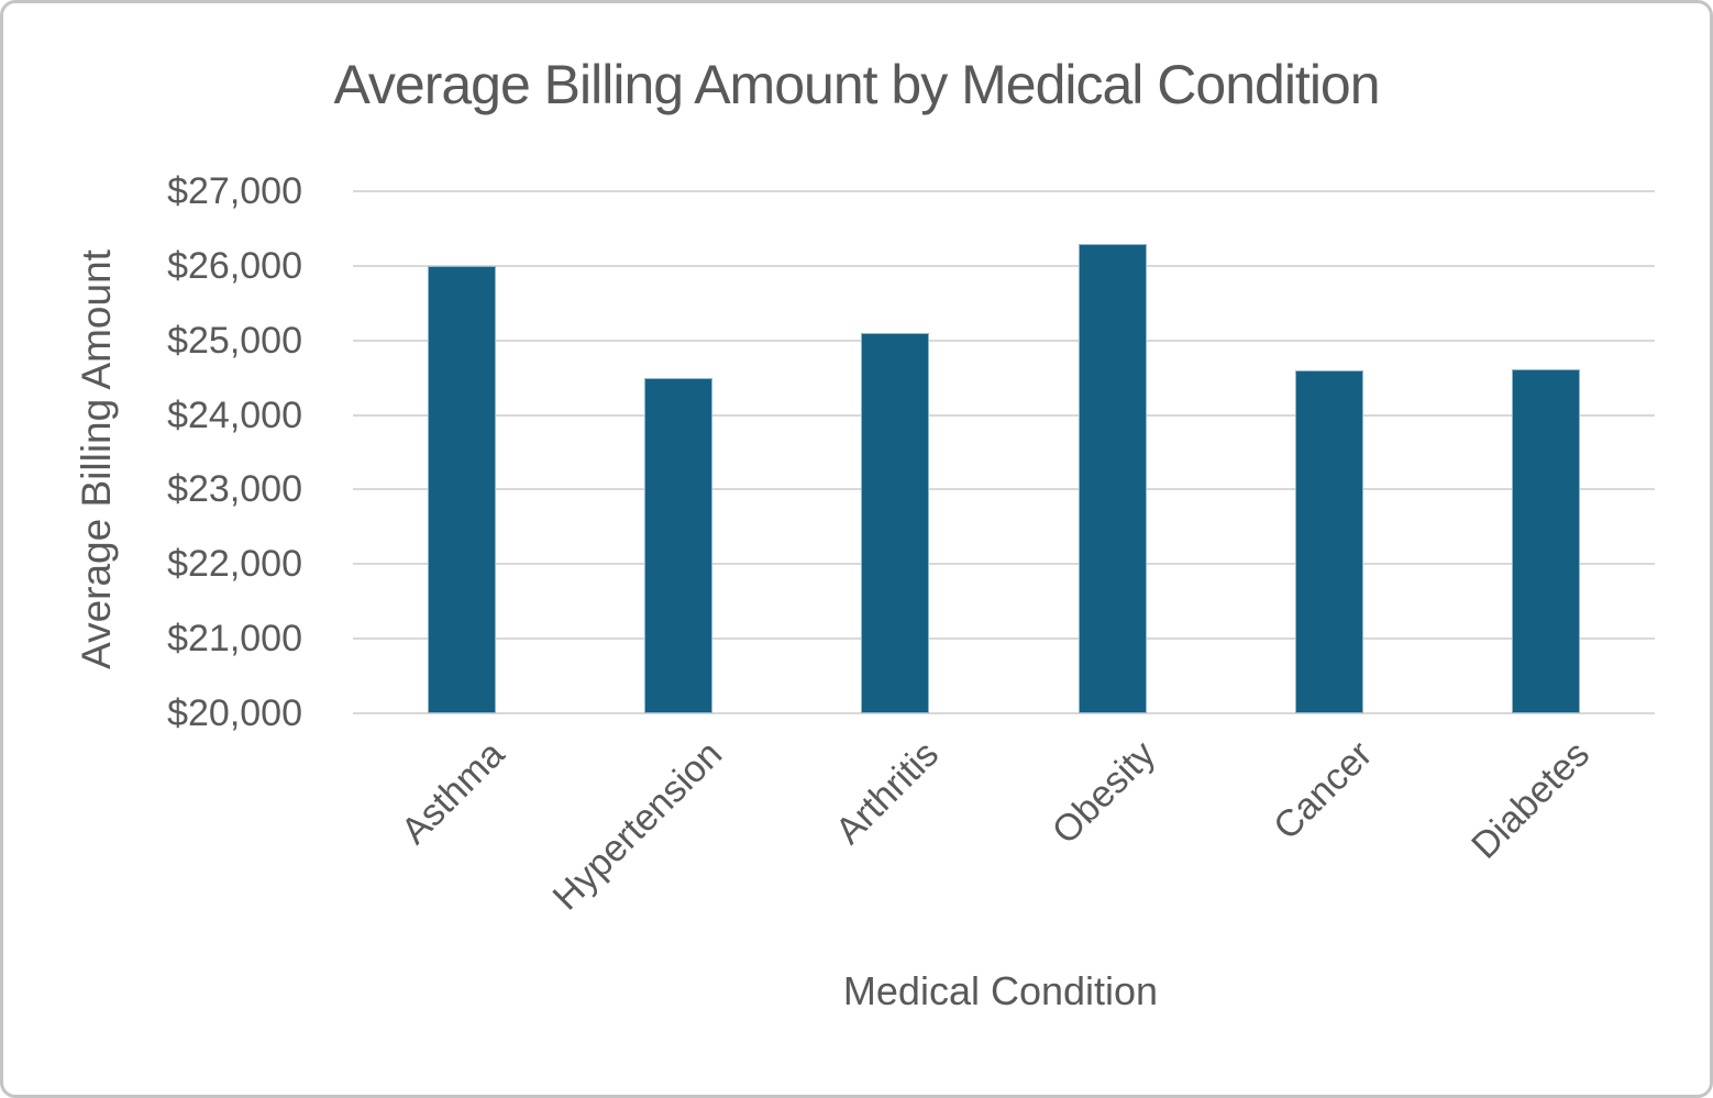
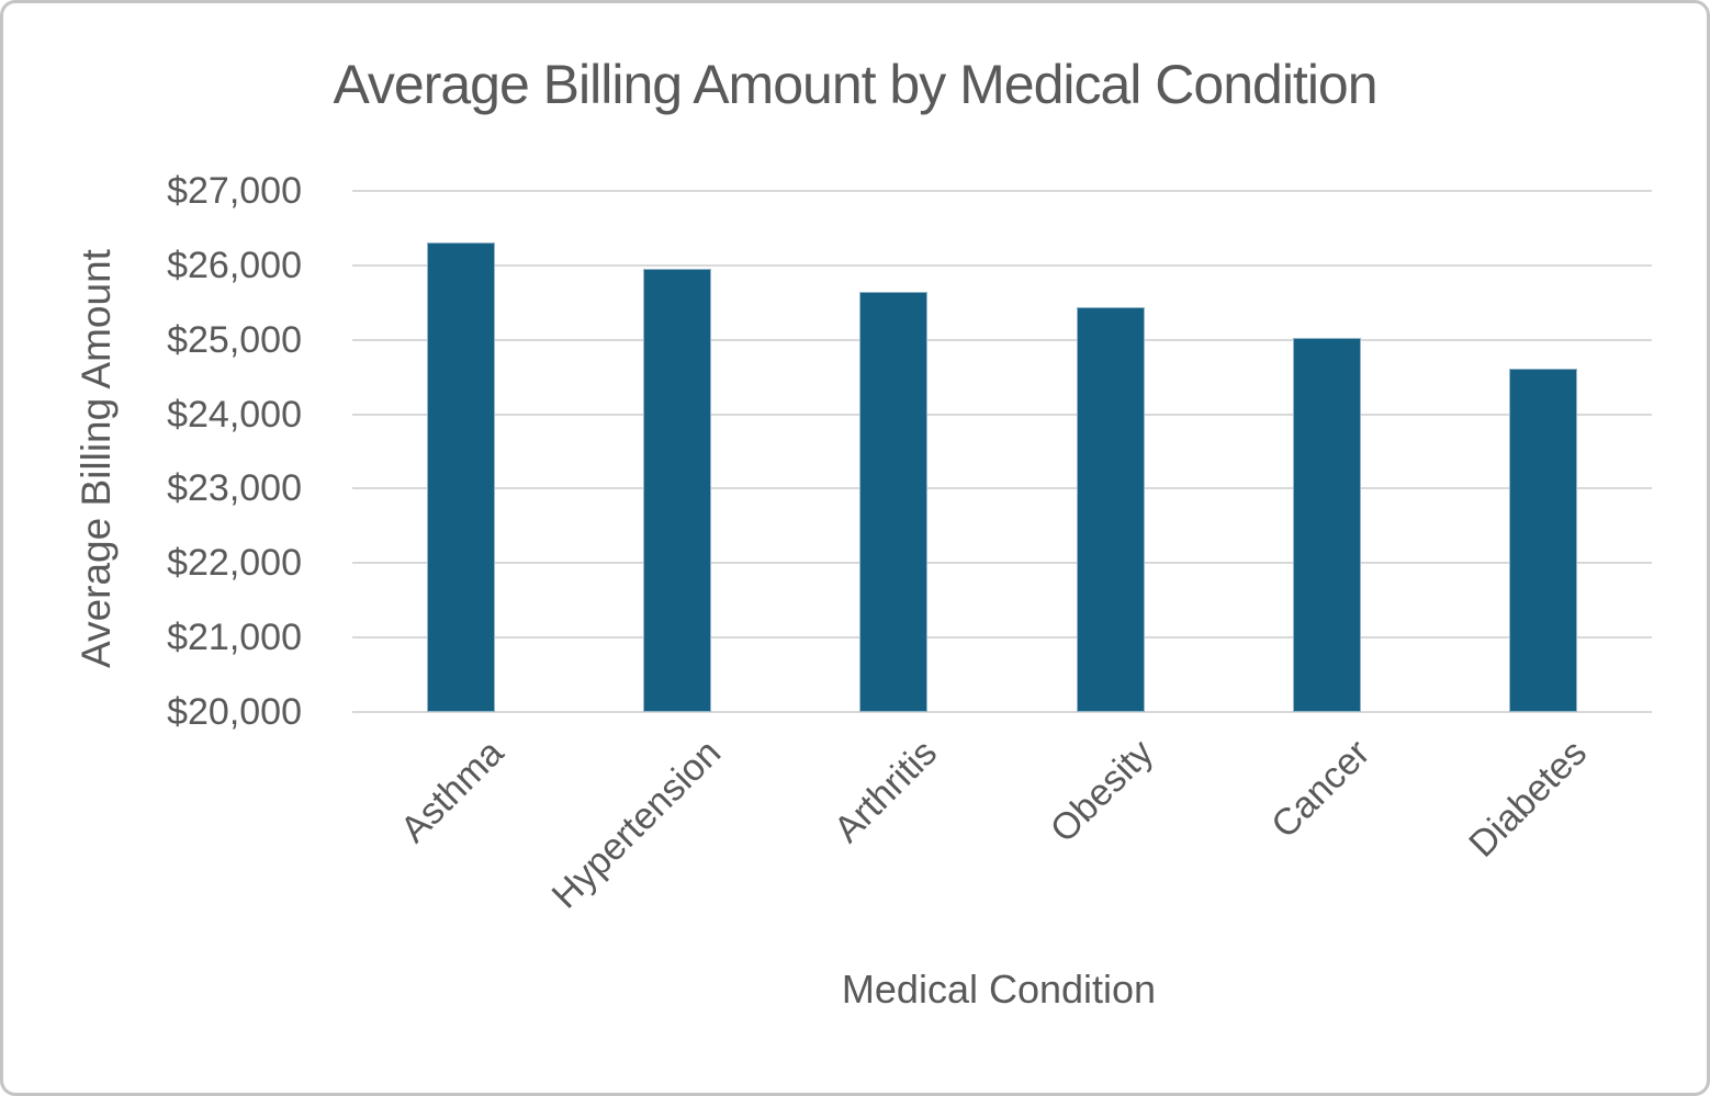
Asthma: $26000 -> $26300
Hypertension: $24500 -> $26000
Arthritis: $25100 -> $25600
Obesity: $26300 -> $25400
Cancer: $24600 -> $25000
